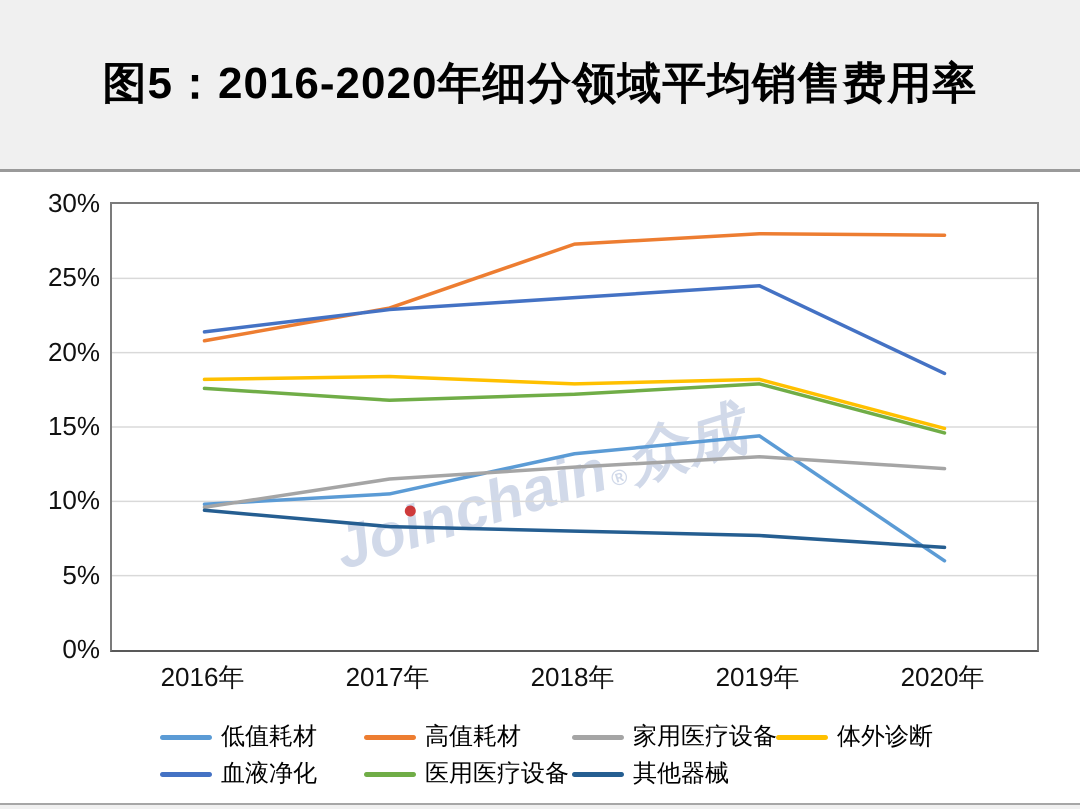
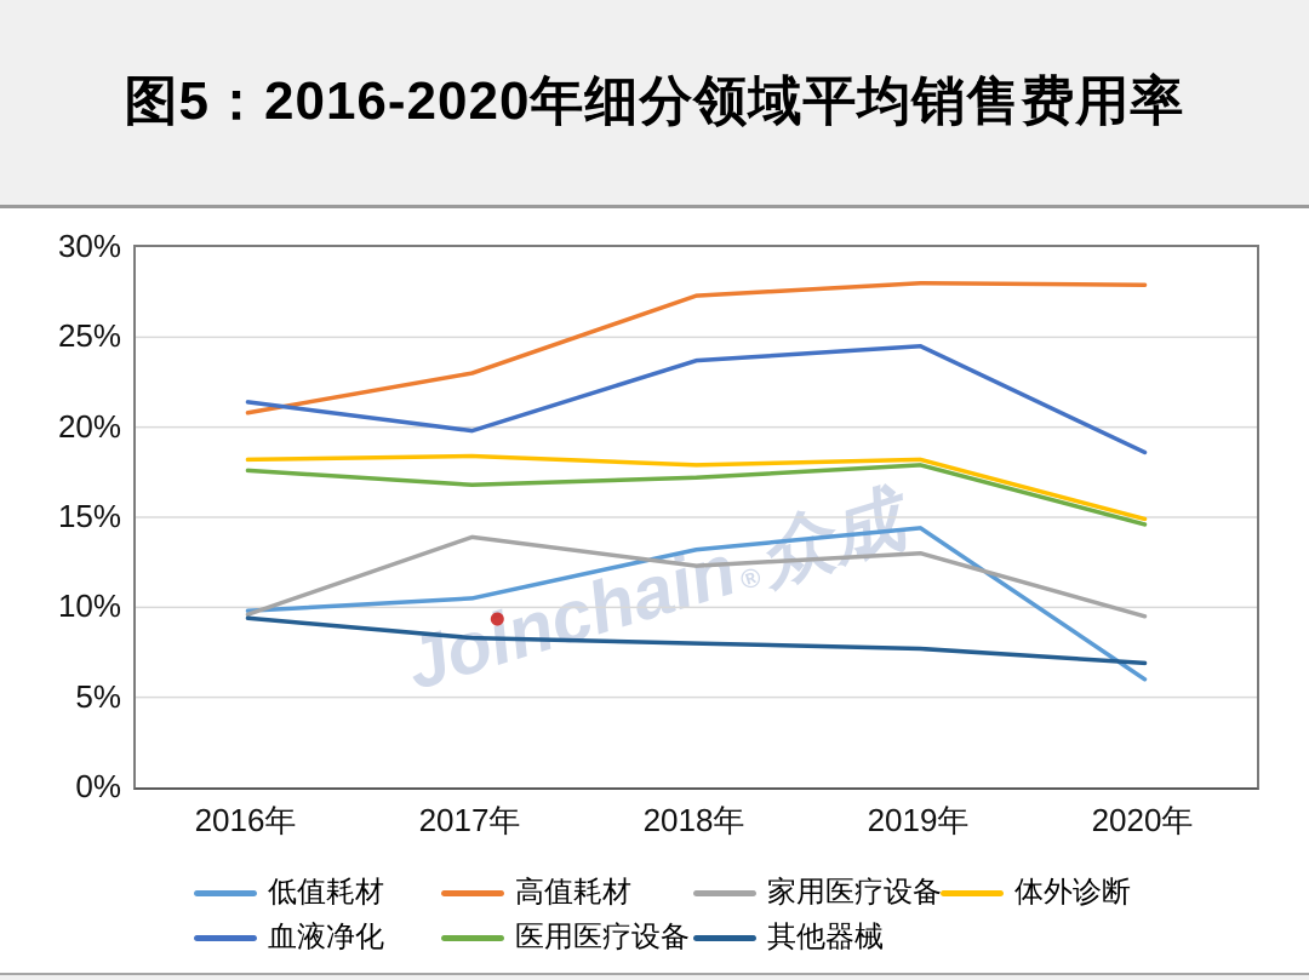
家用医疗设备/2017年: 11.5% -> 13.9%
血液净化/2017年: 22.9% -> 19.8%
家用医疗设备/2020年: 12.2% -> 9.5%
